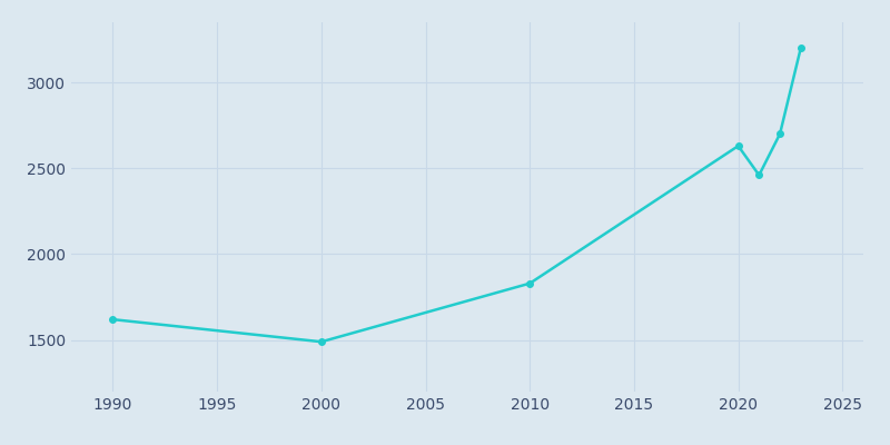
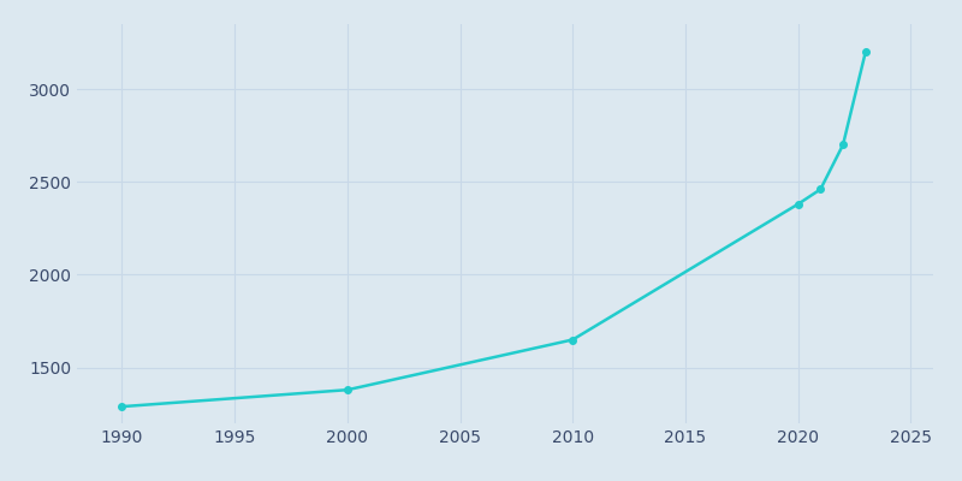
1990: 1620 -> 1290
2000: 1490 -> 1380
2010: 1830 -> 1650
2020: 2630 -> 2380
